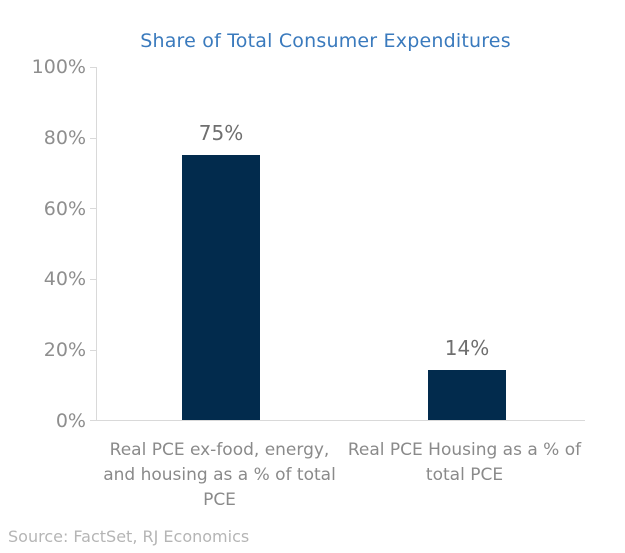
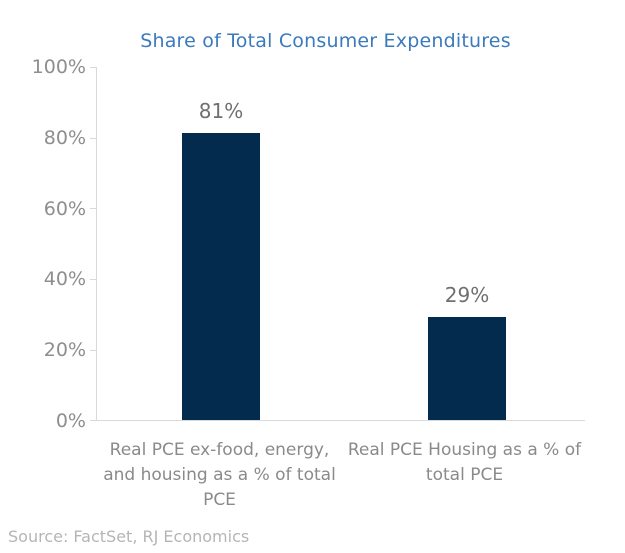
Real PCE ex-food, energy, and housing as a % of total PCE: 75% -> 81%
Real PCE Housing as a % of total PCE: 14% -> 29%
